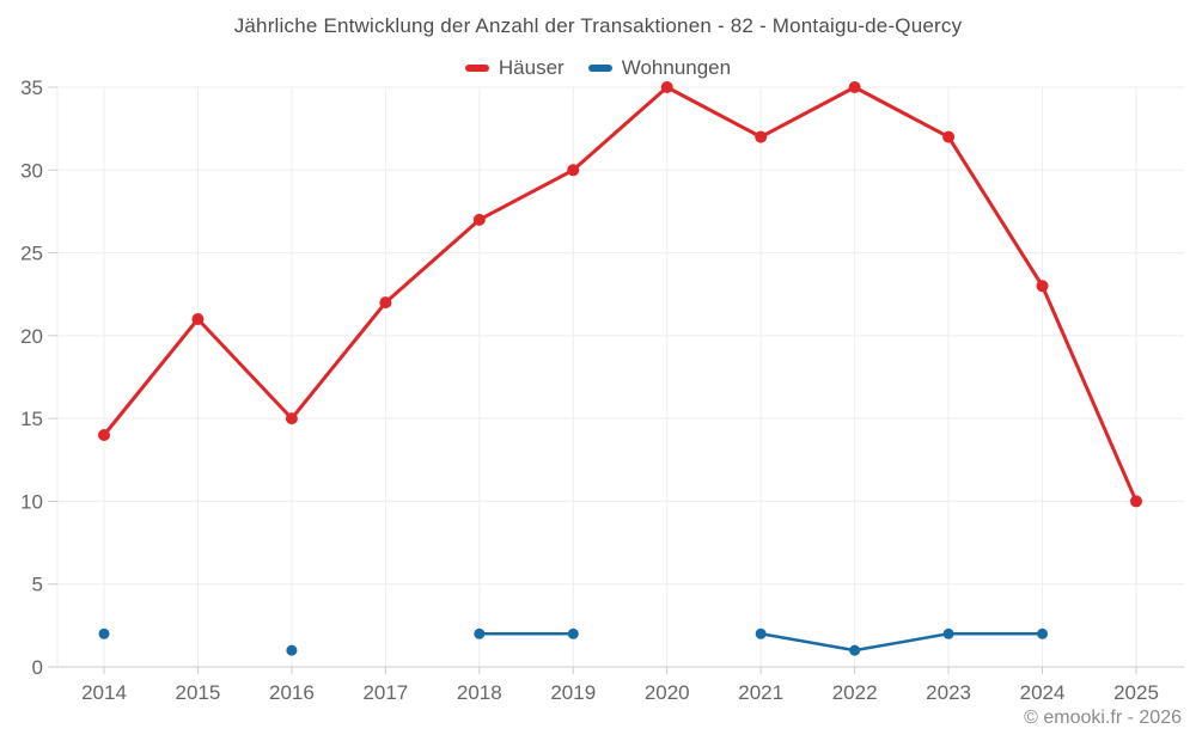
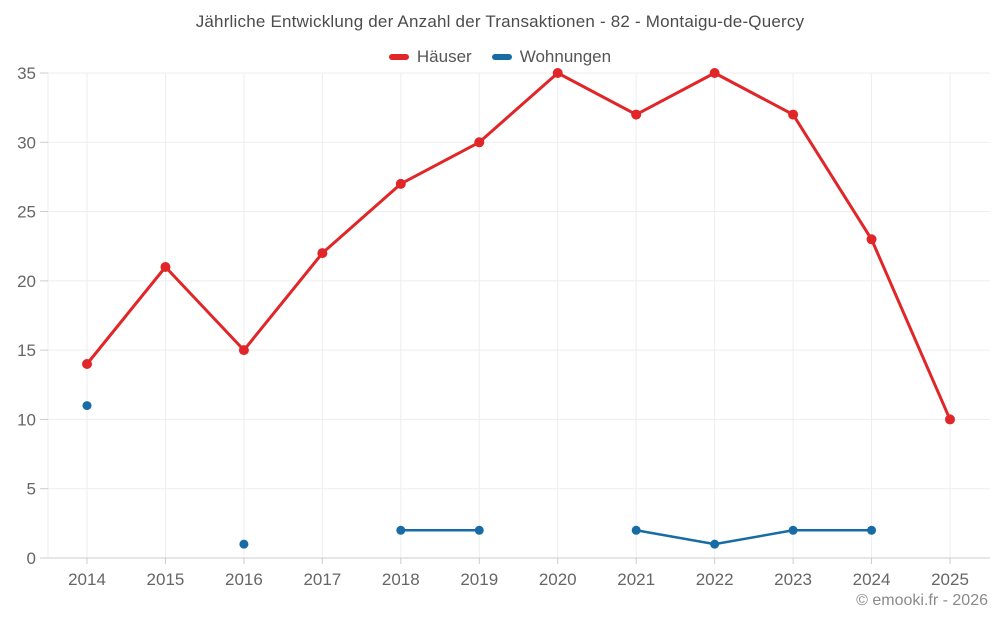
Wohnungen/2014: 2 -> 11
